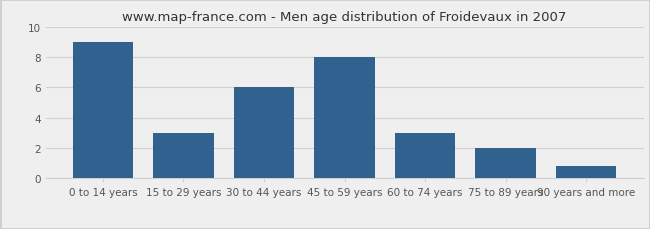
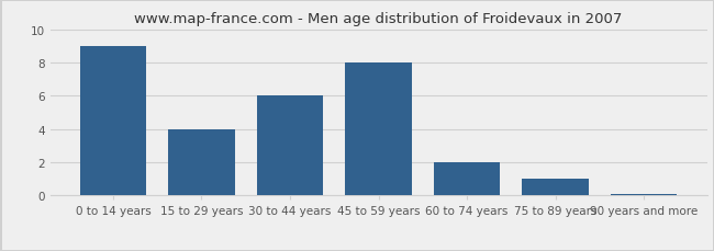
15 to 29 years: 3.0 -> 4.0
60 to 74 years: 3.0 -> 2.0
75 to 89 years: 2.0 -> 1.0
90 years and more: 0.8 -> 0.1
